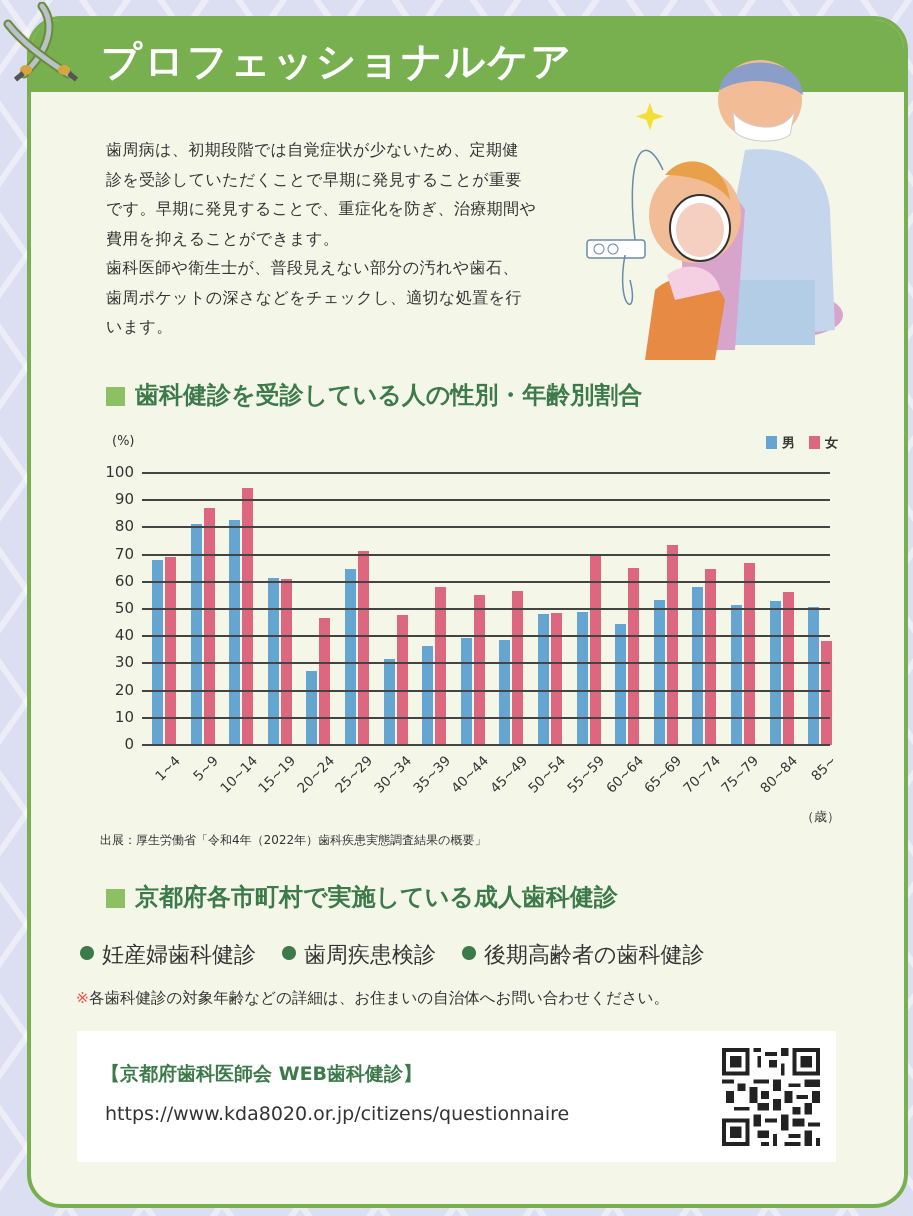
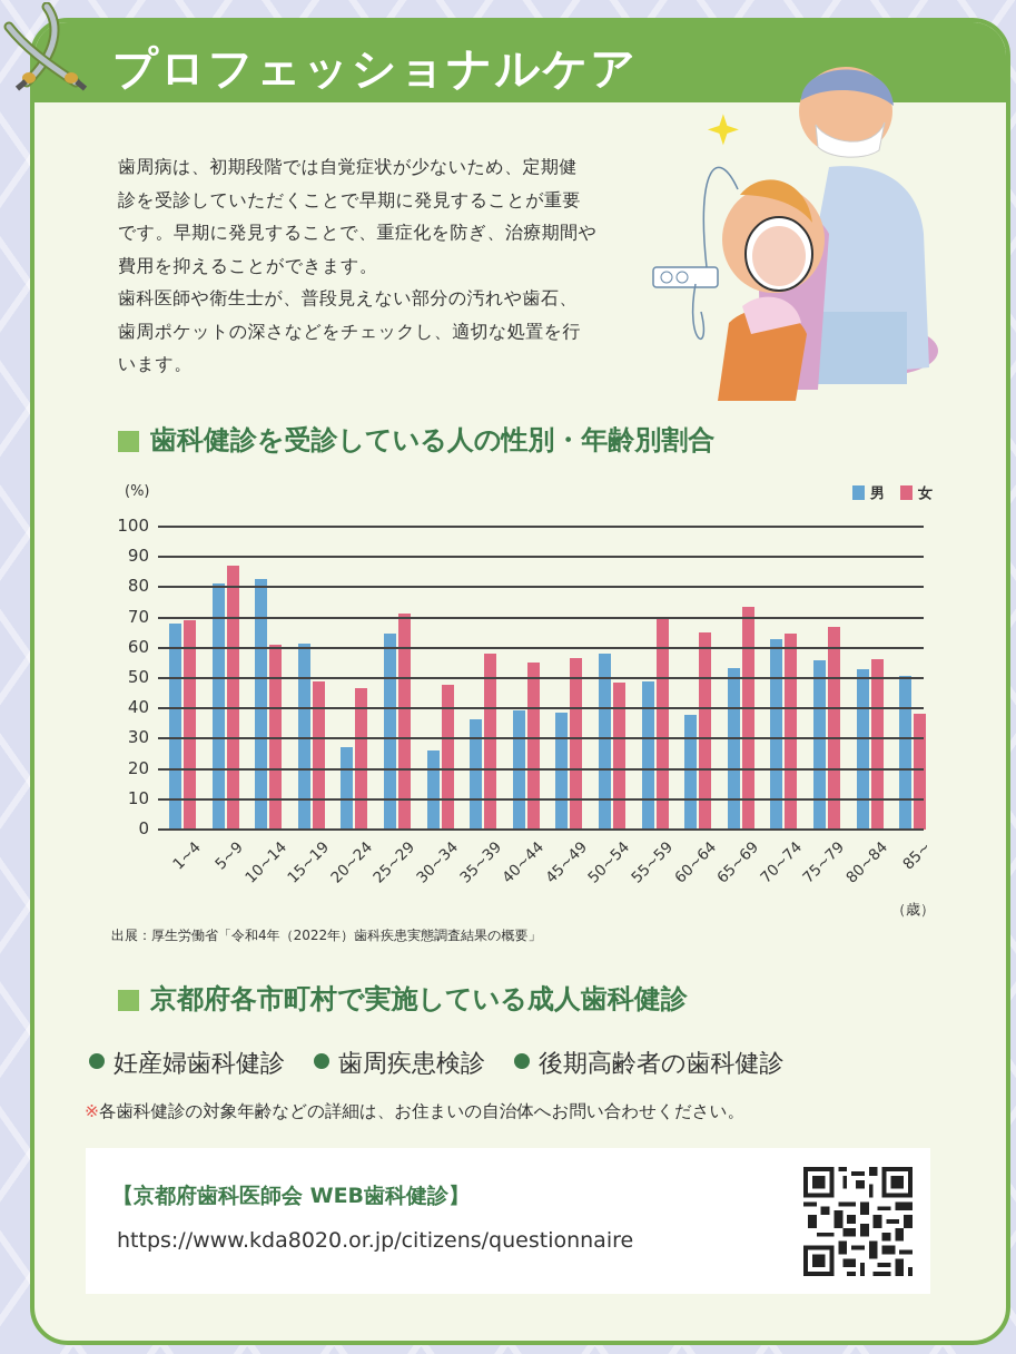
女/10~14: 94 -> 61
女/15~19: 61 -> 49
男/30~34: 32 -> 26
男/50~54: 48 -> 58
男/60~64: 44 -> 38
男/70~74: 58 -> 63
男/75~79: 52 -> 56
